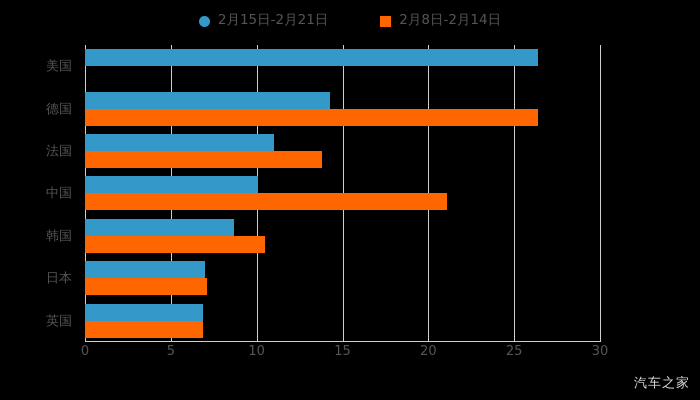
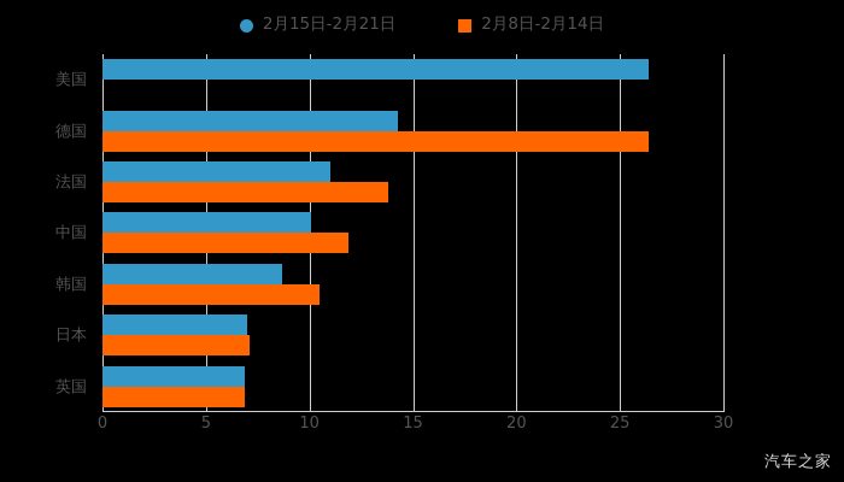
2月8日-2月14日/中国: 21.1 -> 11.9
